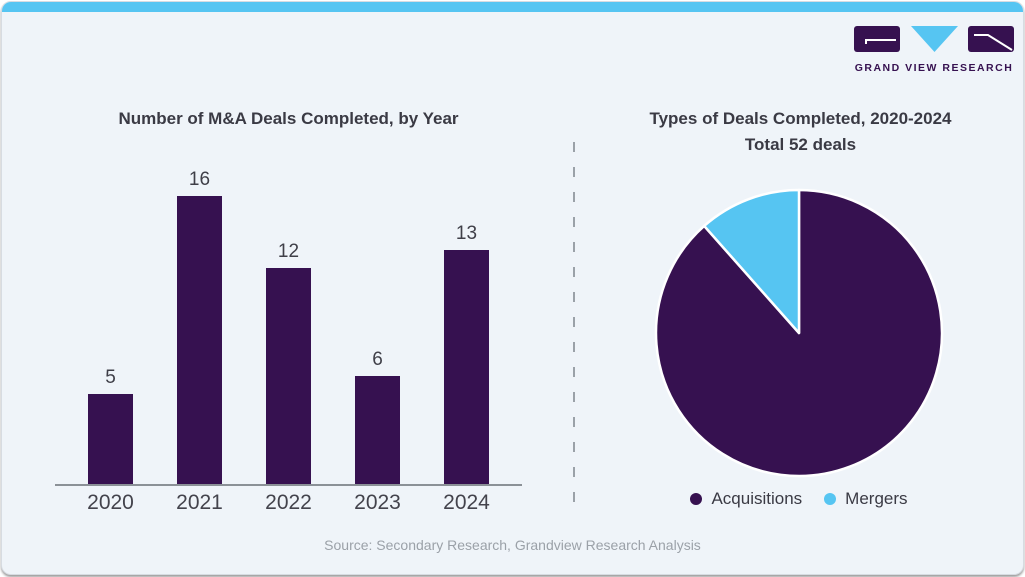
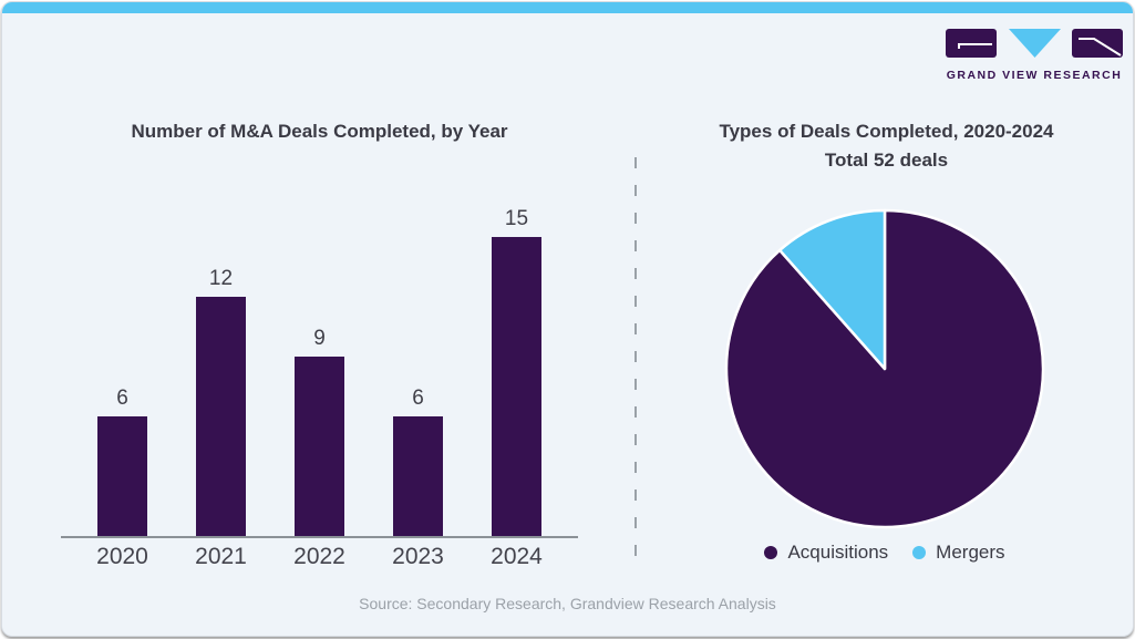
Number of M&A Deals Completed, by Year/2020: 5 -> 6
Number of M&A Deals Completed, by Year/2021: 16 -> 12
Number of M&A Deals Completed, by Year/2022: 12 -> 9
Number of M&A Deals Completed, by Year/2024: 13 -> 15
